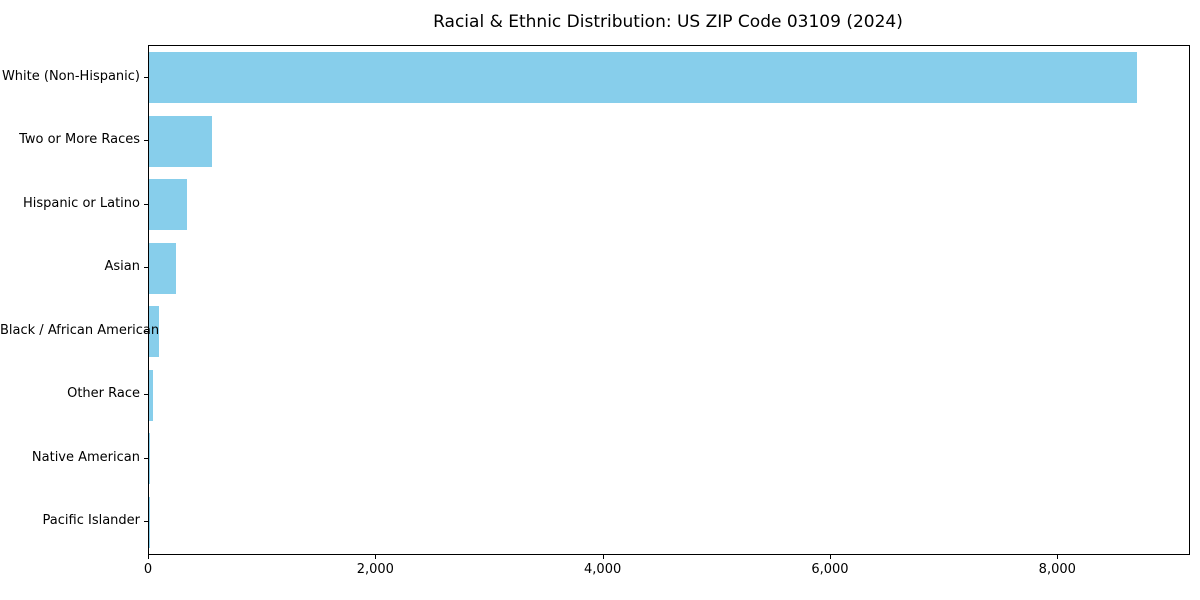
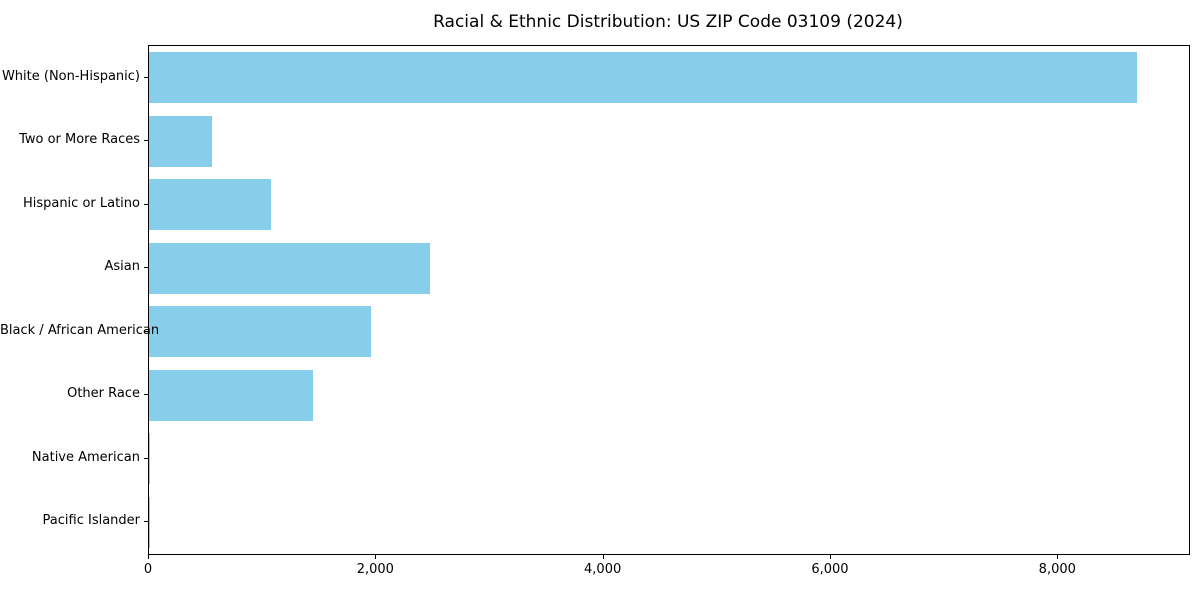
Hispanic or Latino: 340 -> 1070
Asian: 240 -> 2470
Black / African American: 90 -> 1950
Other Race: 40 -> 1440
